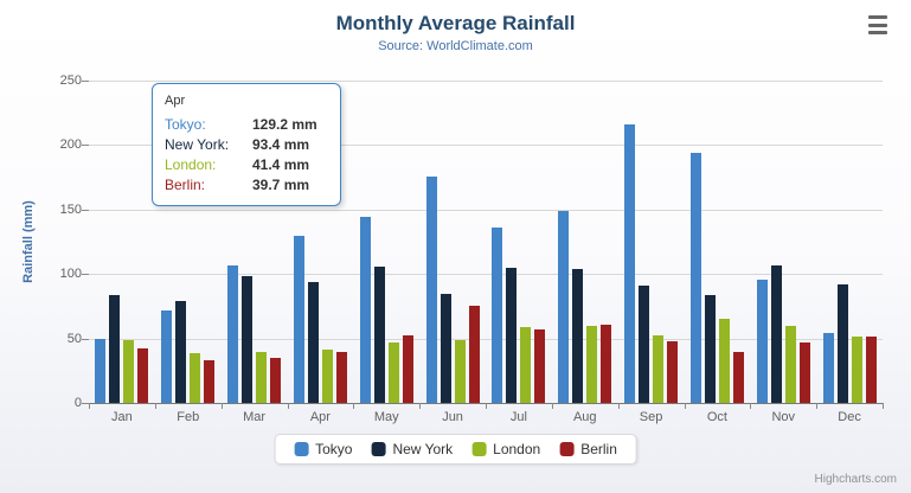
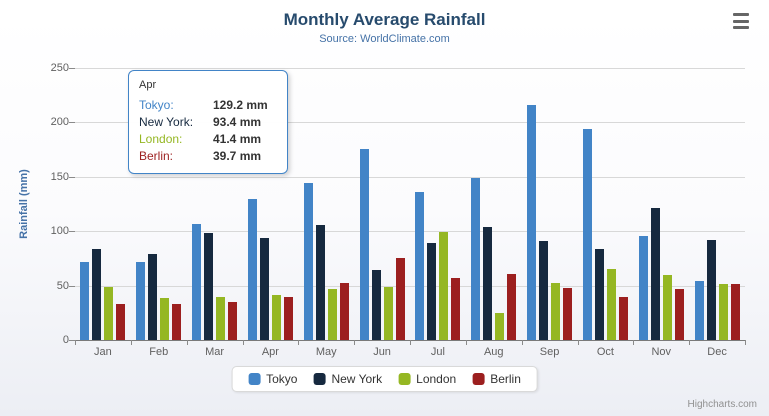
Tokyo/Jan: 50 -> 72
Berlin/Jan: 42 -> 33
New York/Jun: 84 -> 64
New York/Jul: 105 -> 89
London/Jul: 59 -> 99
London/Aug: 60 -> 25
New York/Nov: 107 -> 121
